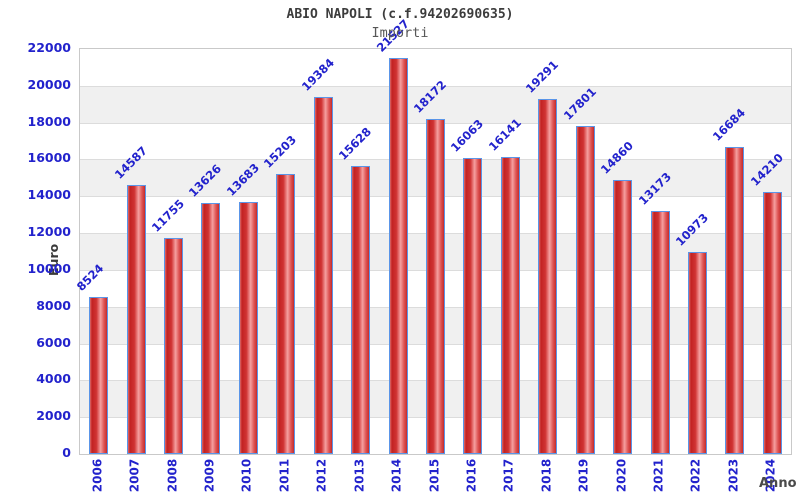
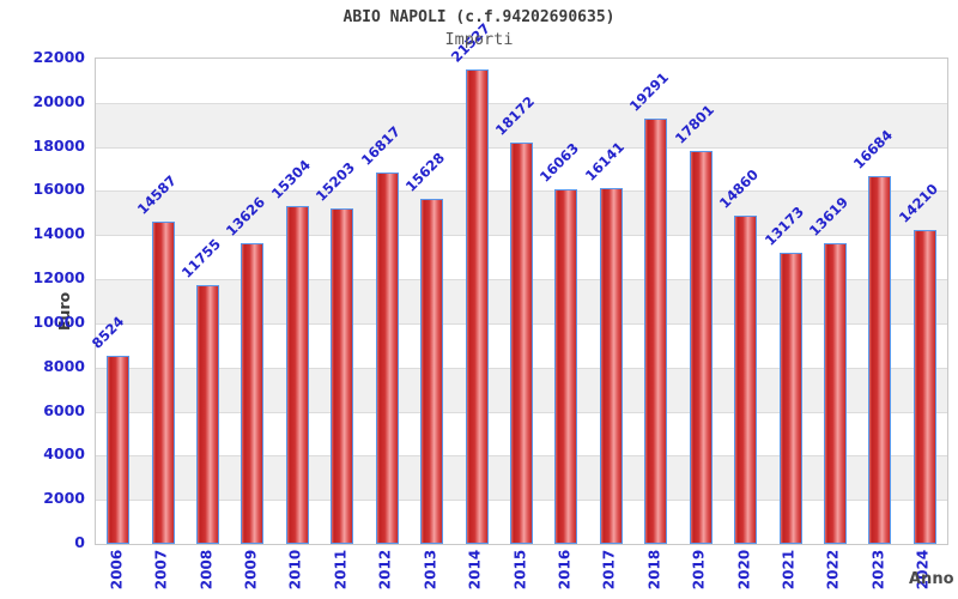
2010: 13683 -> 15304
2012: 19384 -> 16817
2022: 10973 -> 13619
